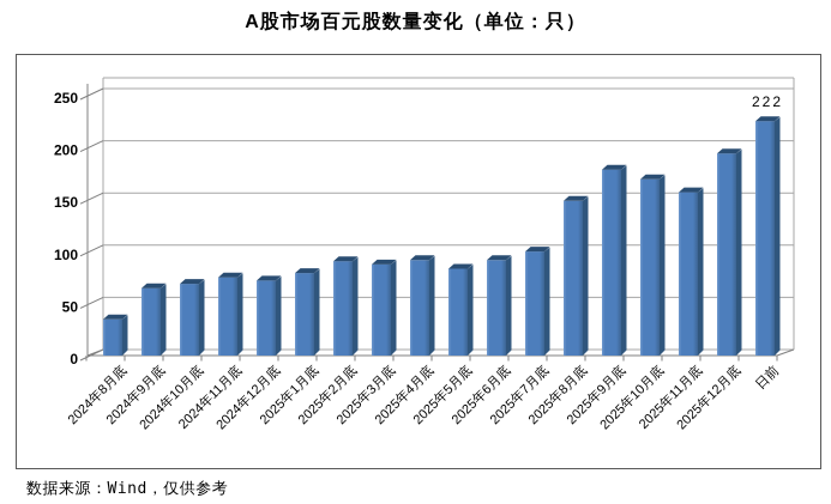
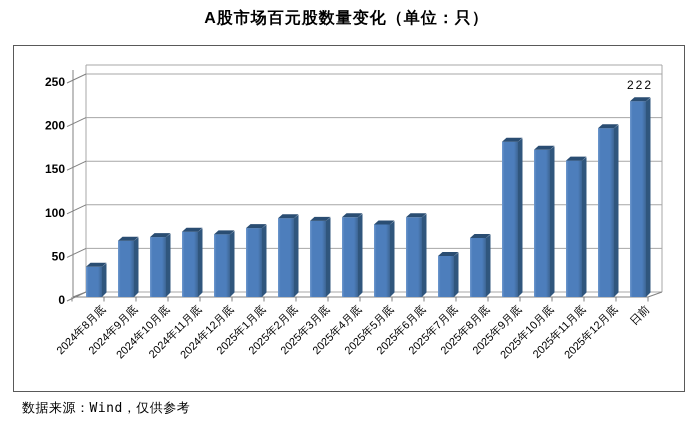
2025年7月底: 100 -> 50
2025年8月底: 150 -> 70
